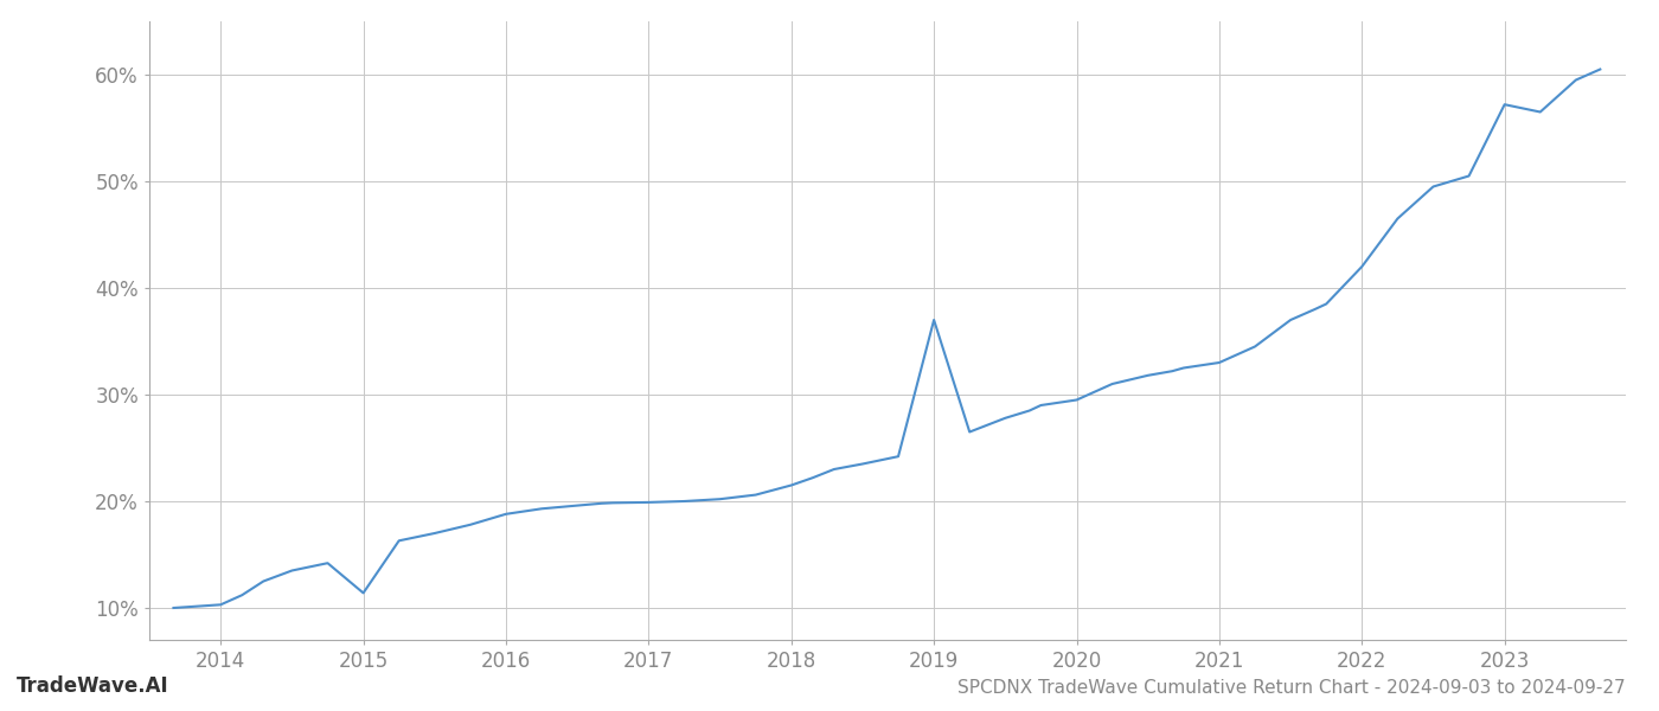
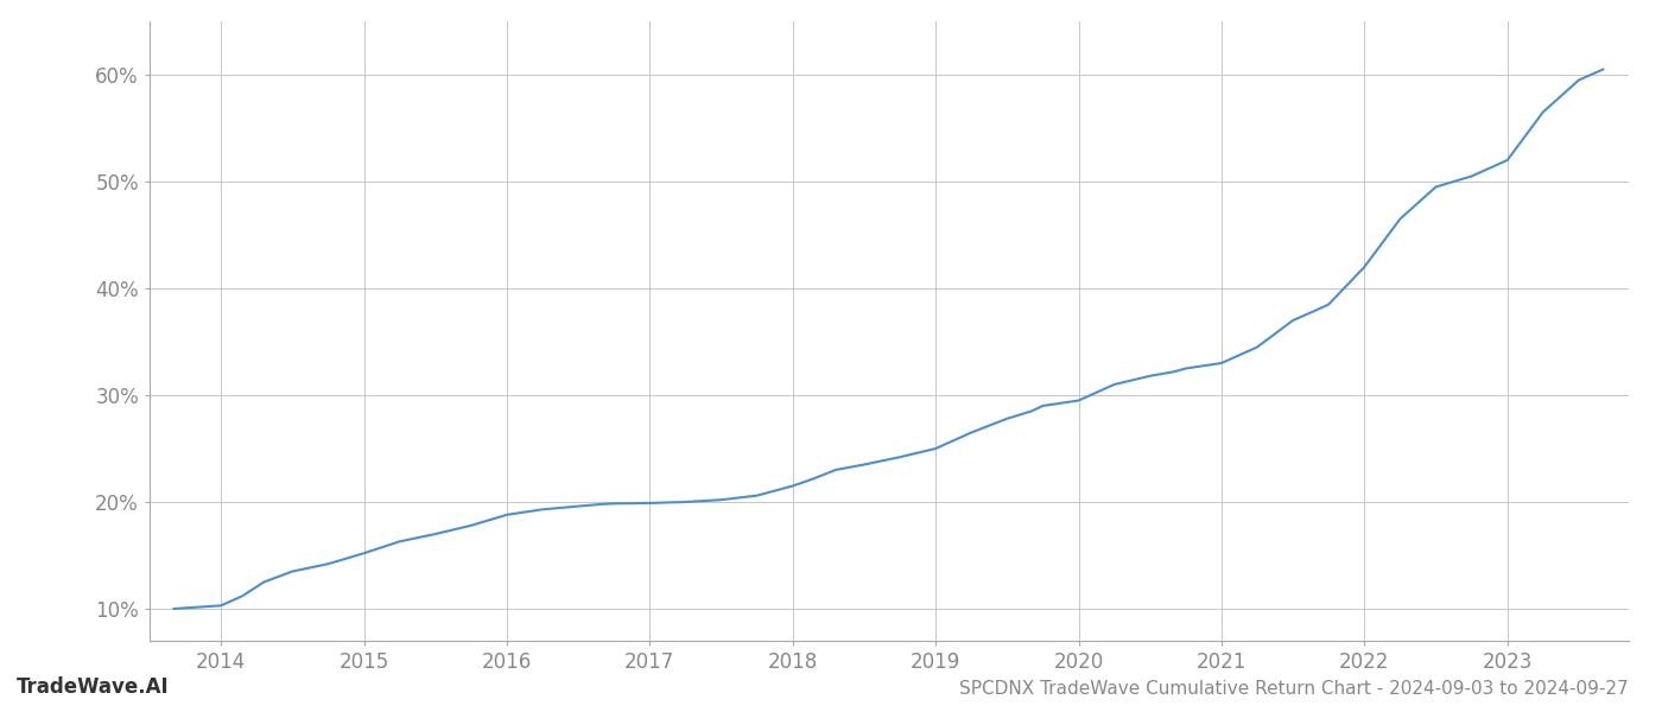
2015: 11.4% -> 15.2%
2019: 37.0% -> 25.0%
2023: 57.2% -> 52.0%
